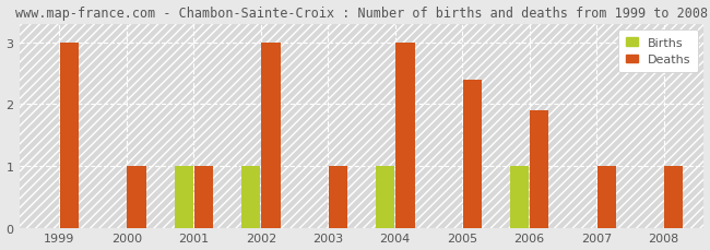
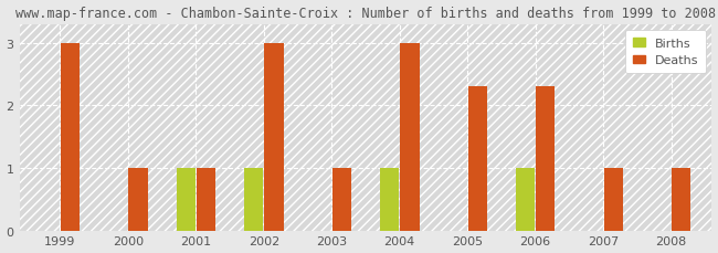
Deaths/2005: 2.4 -> 2.3
Deaths/2006: 1.9 -> 2.3
